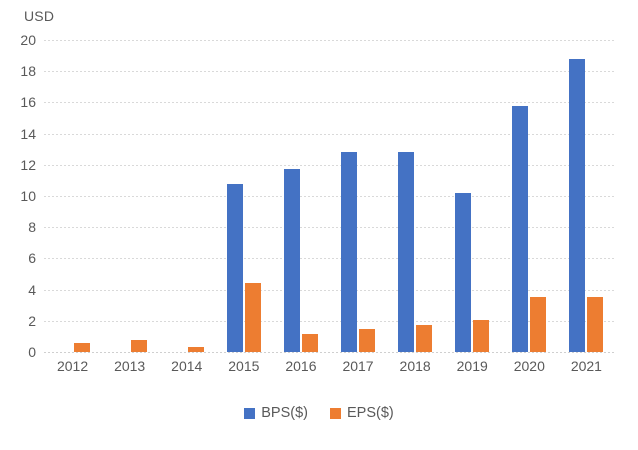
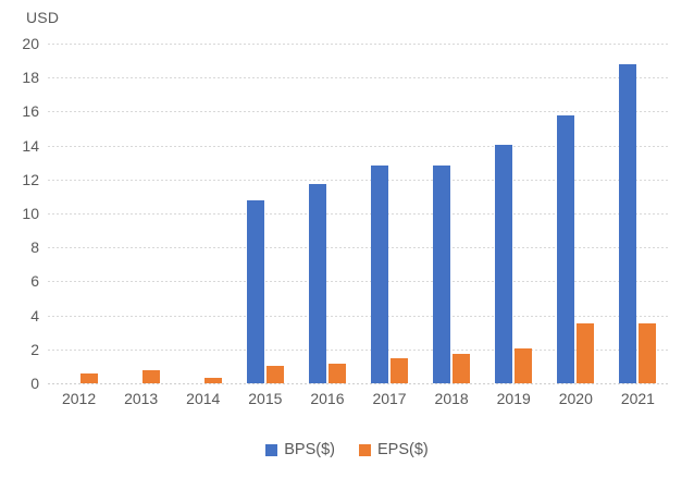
EPS($)/2015: 4.4 -> 1.0
BPS($)/2019: 10.2 -> 14.1
